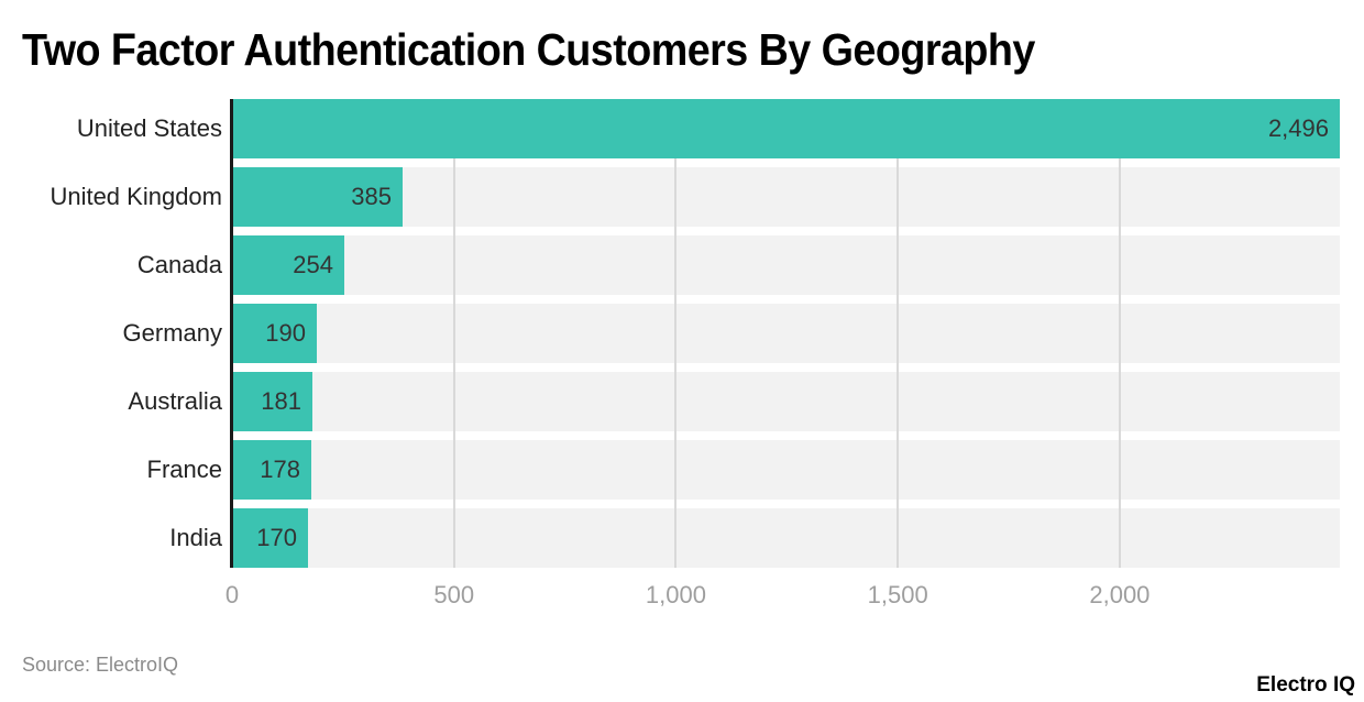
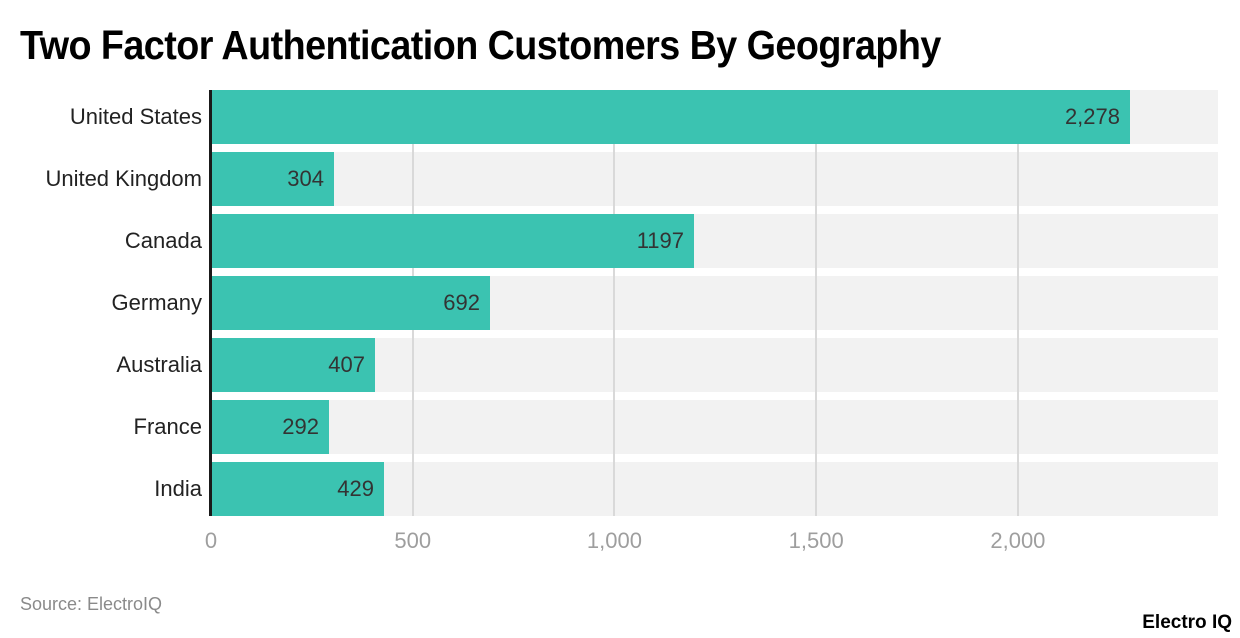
United States: 2,496 -> 2,278
United Kingdom: 385 -> 304
Canada: 254 -> 1197
Germany: 190 -> 692
Australia: 181 -> 407
France: 178 -> 292
India: 170 -> 429
